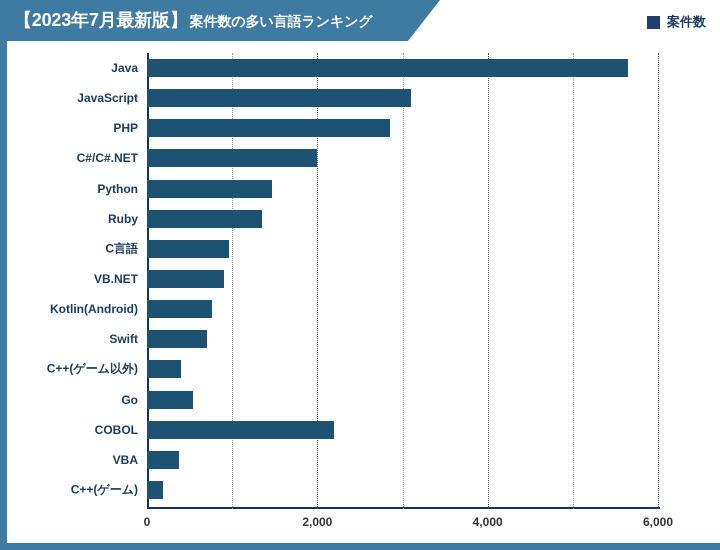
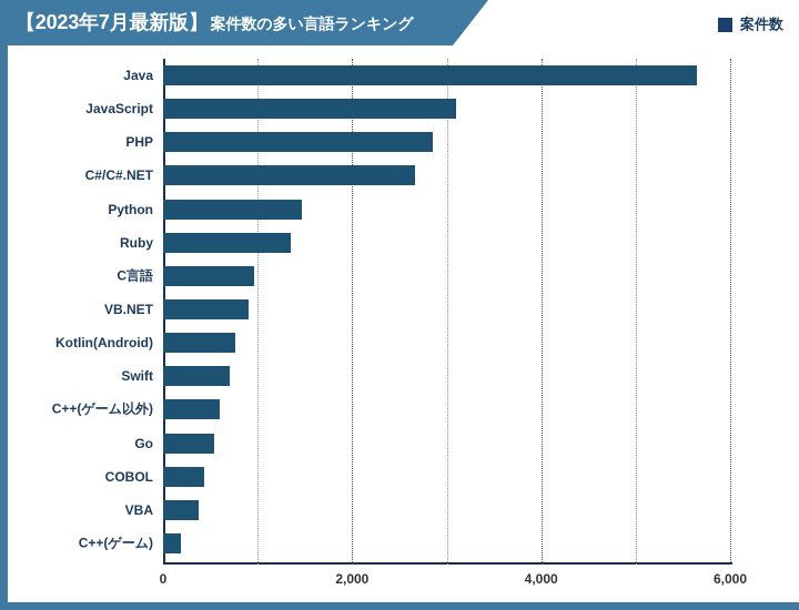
C#/C#.NET: 2000 -> 2700
C++(ゲーム以外): 400 -> 600
COBOL: 2200 -> 400
